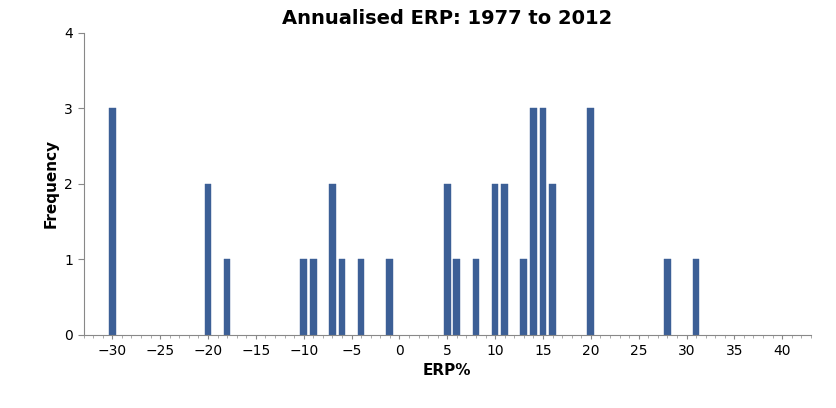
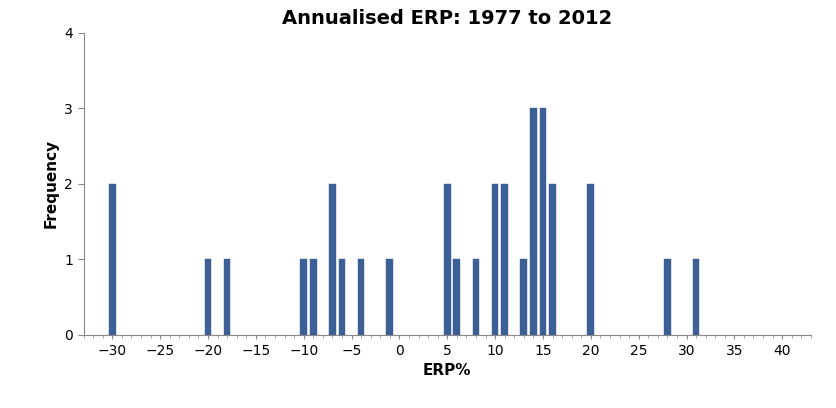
−30: 3 -> 2
−20: 2 -> 1
20: 3 -> 2
